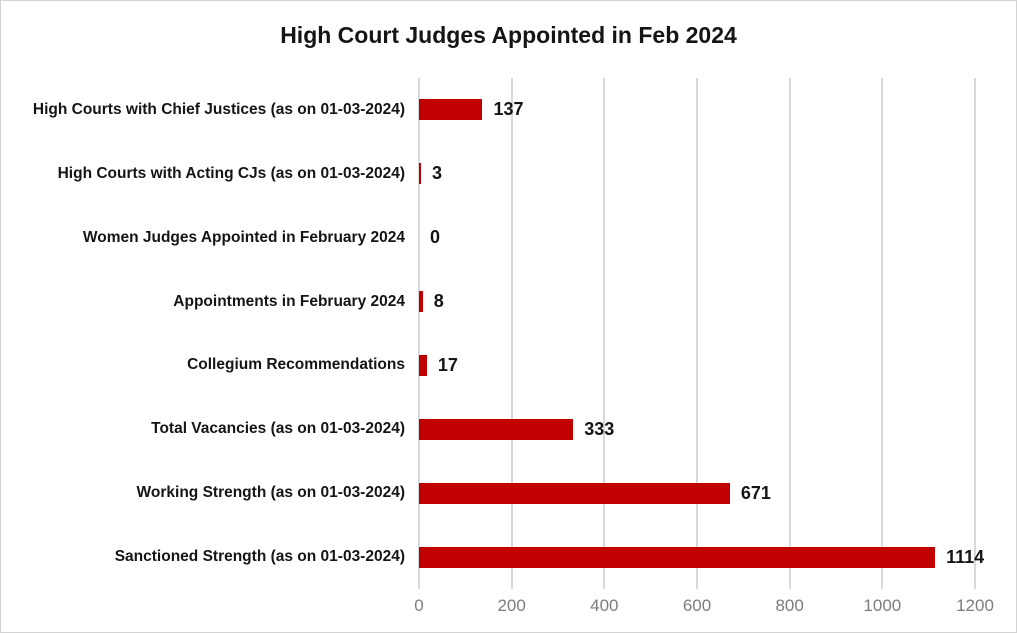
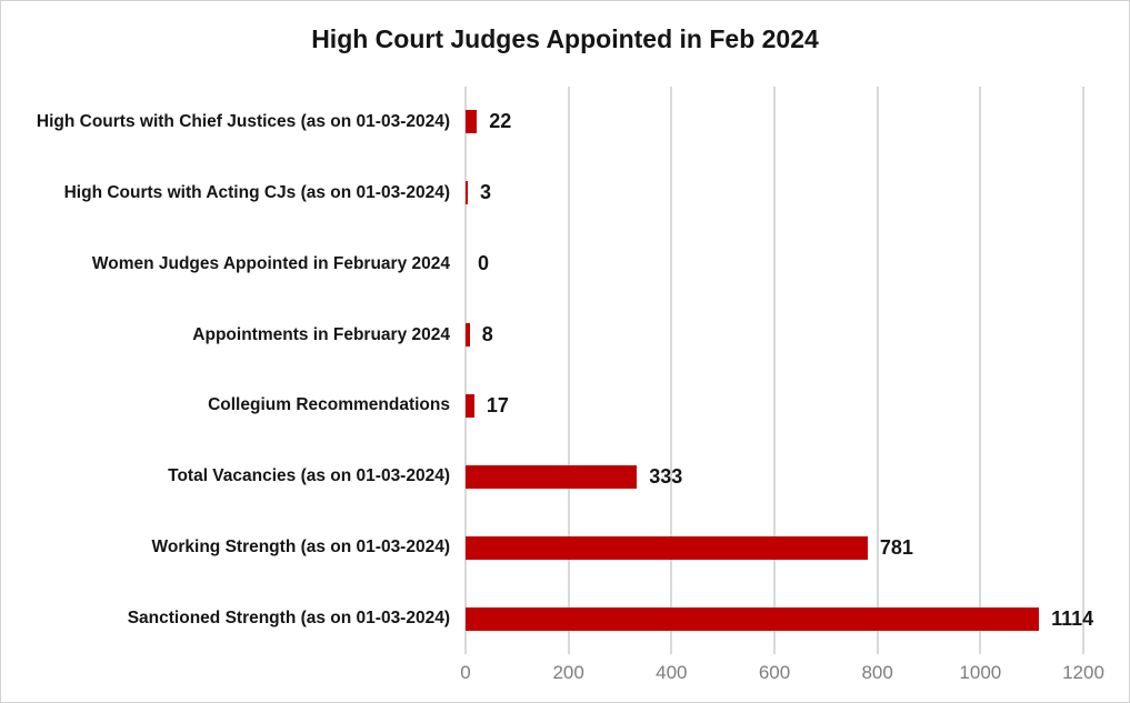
High Courts with Chief Justices (as on 01-03-2024): 137 -> 22
Working Strength (as on 01-03-2024): 671 -> 781
